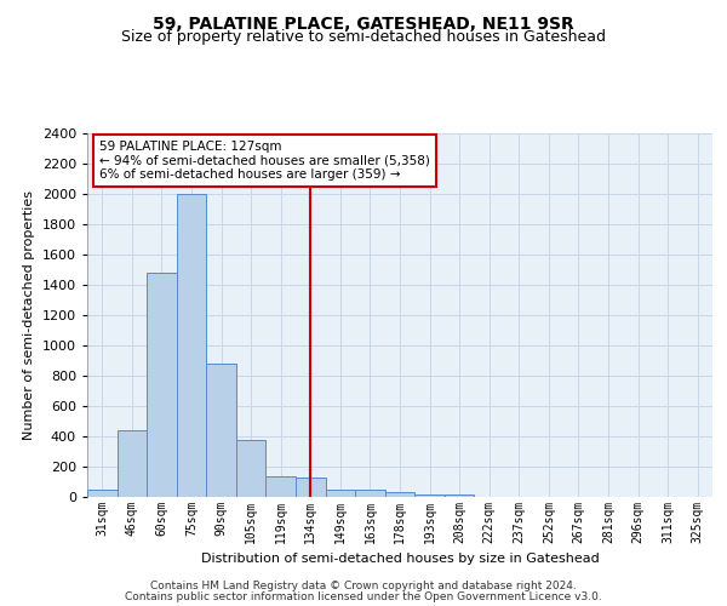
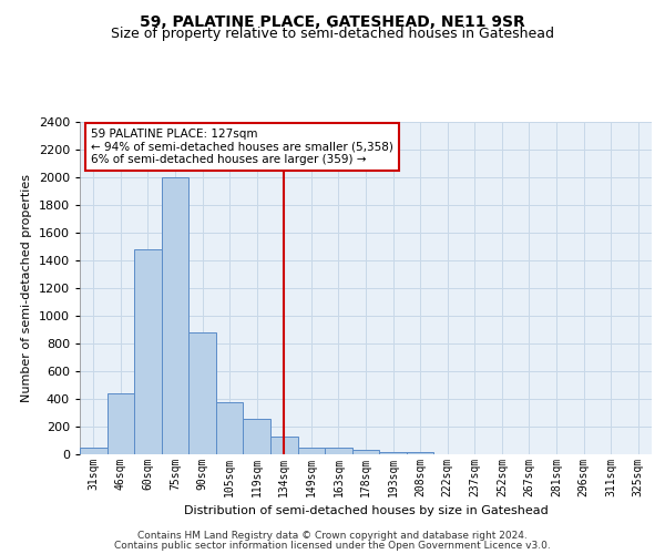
119sqm: 140 -> 260
